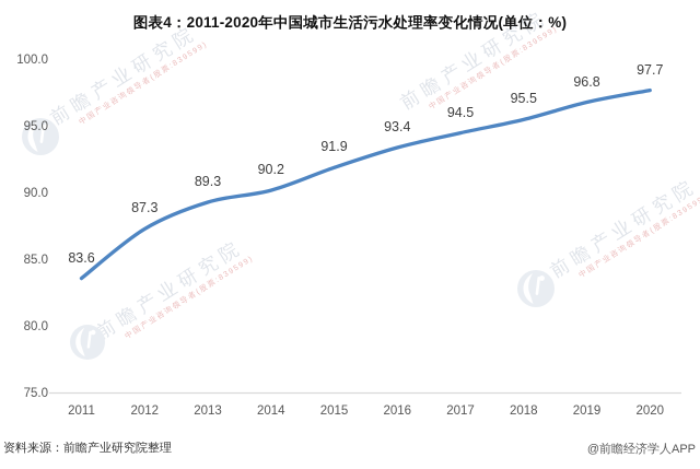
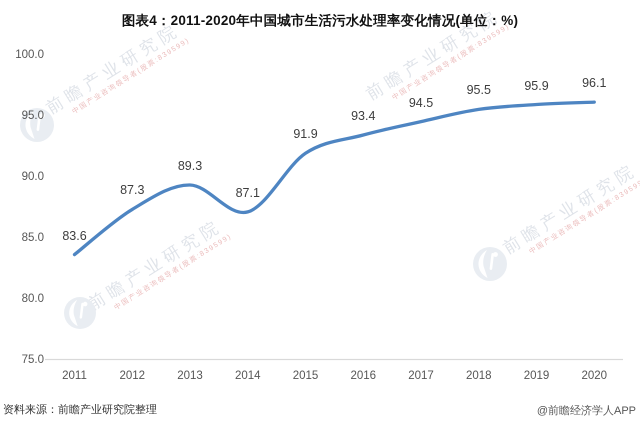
2014: 90.2 -> 87.1
2019: 96.8 -> 95.9
2020: 97.7 -> 96.1
